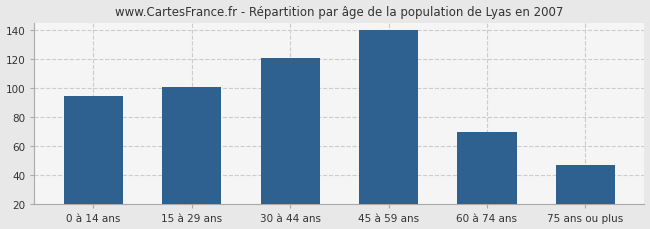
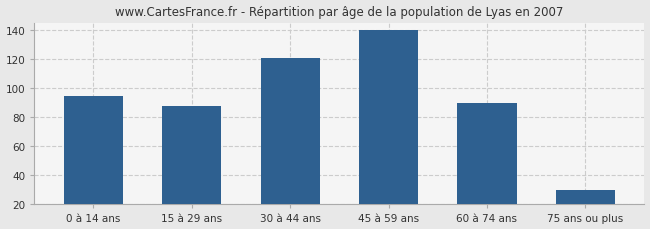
15 à 29 ans: 101 -> 88
60 à 74 ans: 70 -> 90
75 ans ou plus: 47 -> 30
